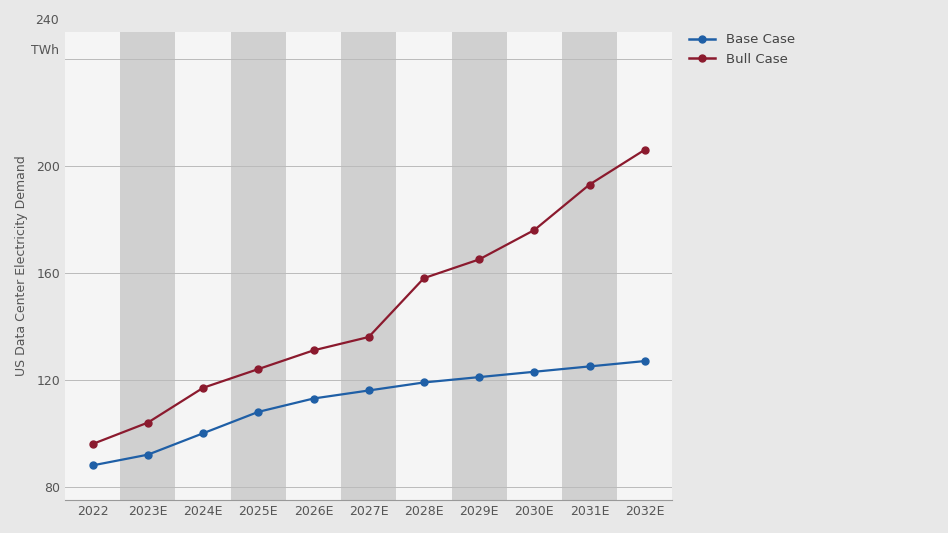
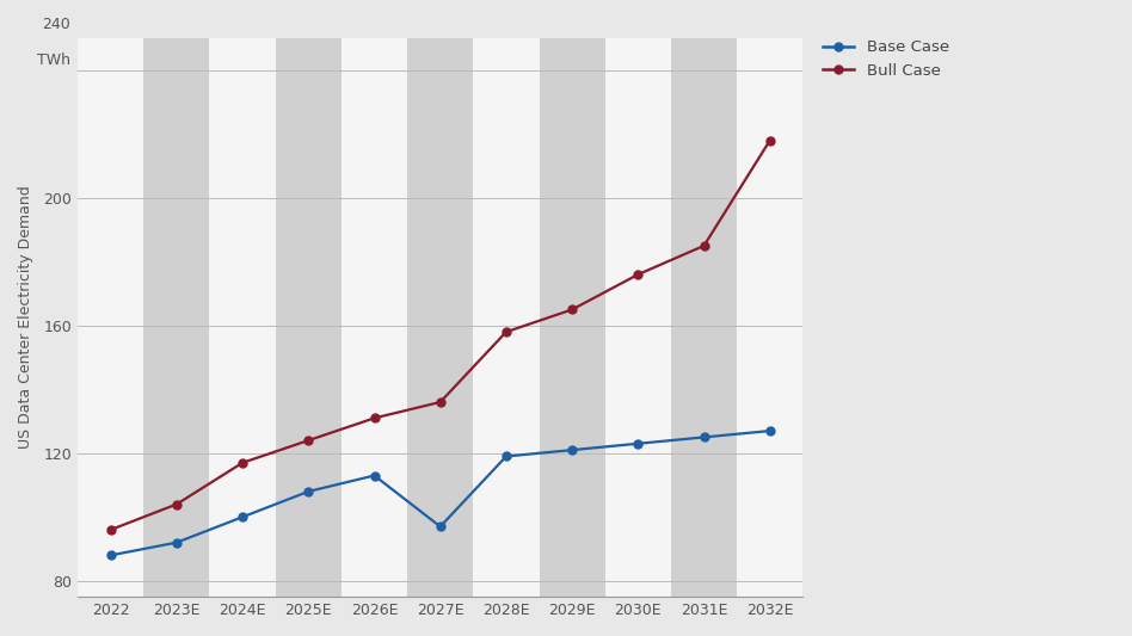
Base Case/2027E: 116 -> 97
Bull Case/2031E: 193 -> 185
Bull Case/2032E: 206 -> 218
